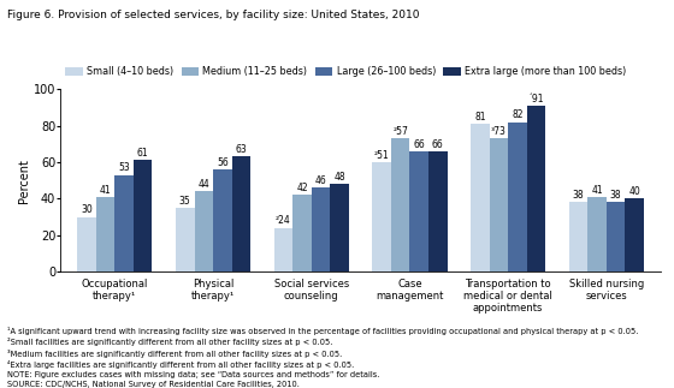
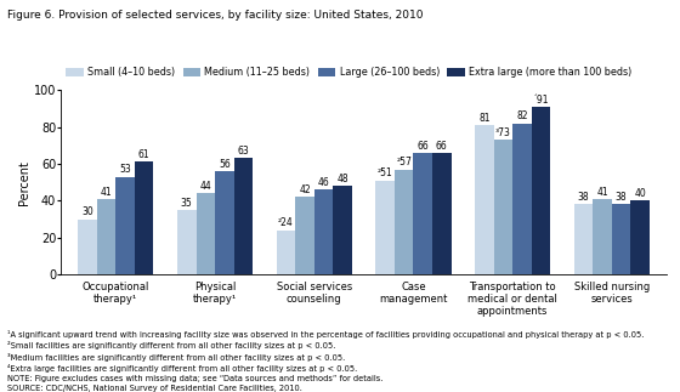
Small (4–10 beds)/Case management: 60 -> 51
Medium (11–25 beds)/Case management: 73 -> 57
